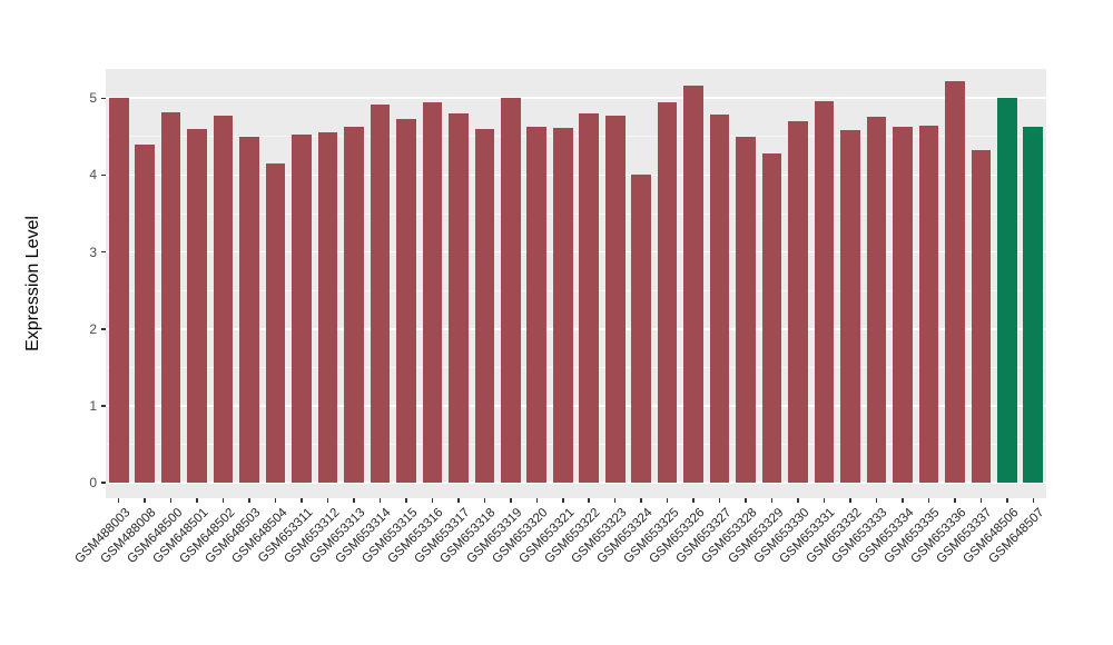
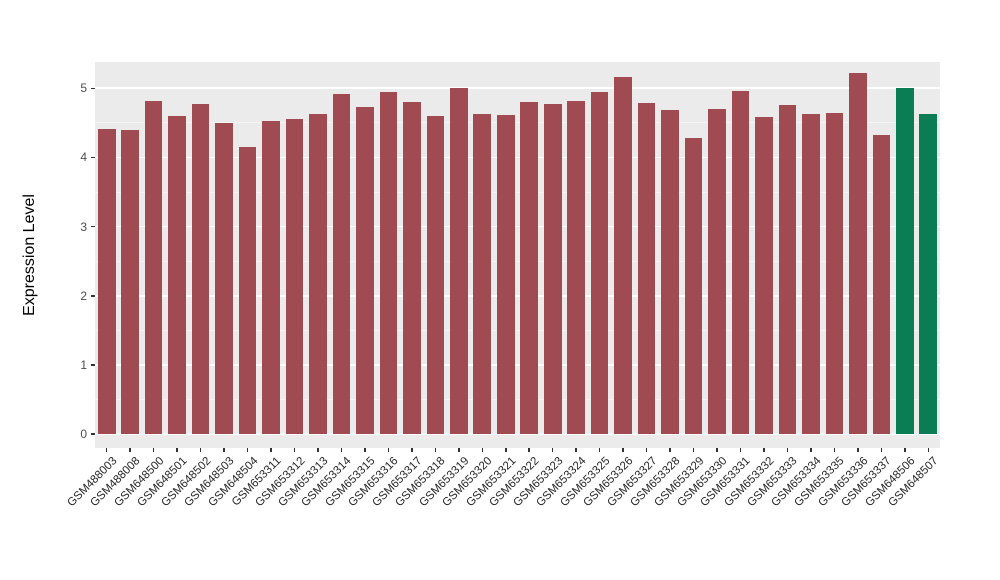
GSM488003: 5.0 -> 4.4
GSM653324: 4.0 -> 4.8
GSM653328: 4.5 -> 4.7
